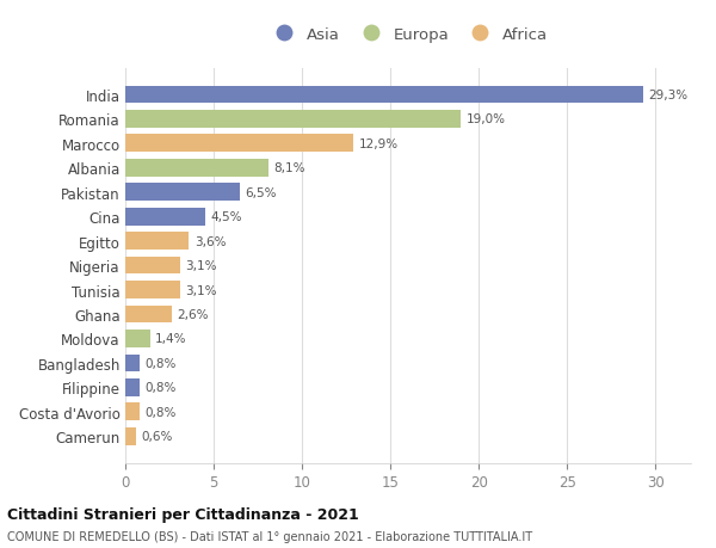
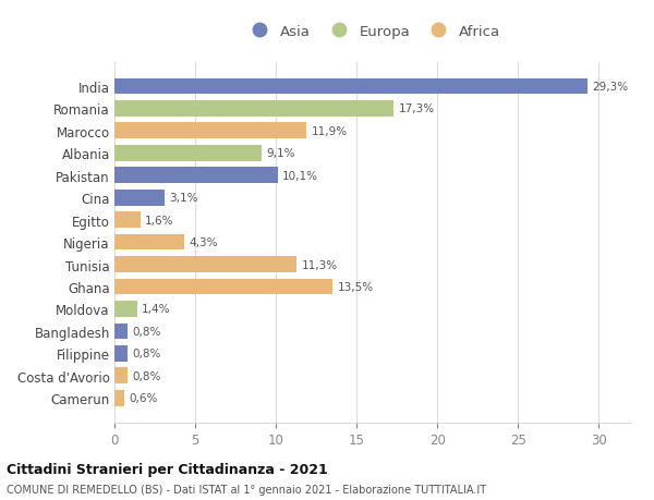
Romania: 19,0% -> 17,3%
Marocco: 12,9% -> 11,9%
Albania: 8,1% -> 9,1%
Pakistan: 6,5% -> 10,1%
Cina: 4,5% -> 3,1%
Egitto: 3,6% -> 1,6%
Nigeria: 3,1% -> 4,3%
Tunisia: 3,1% -> 11,3%
Ghana: 2,6% -> 13,5%
